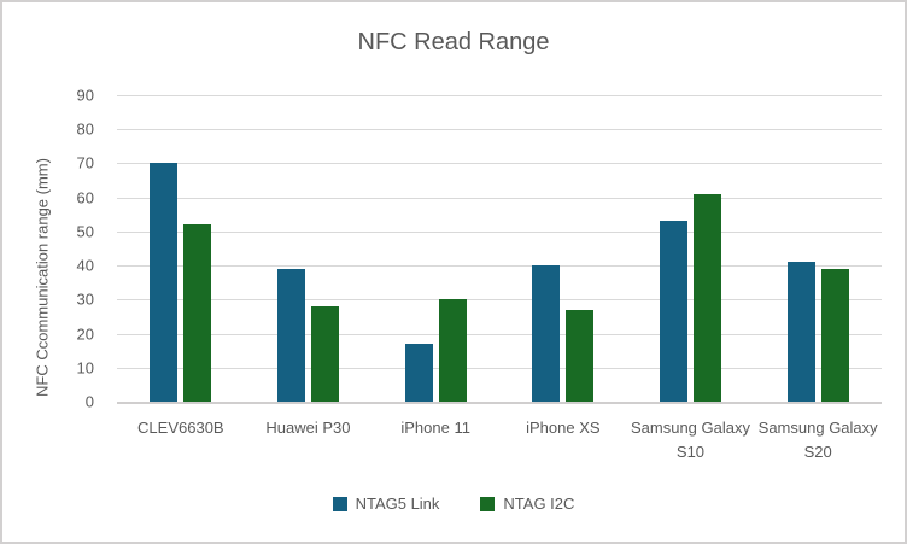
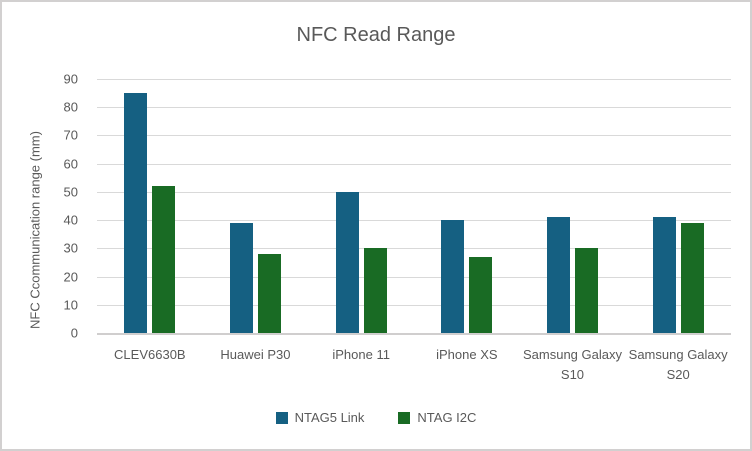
NTAG5 Link/CLEV6630B: 70 -> 85
NTAG5 Link/iPhone 11: 17 -> 50
NTAG5 Link/Samsung Galaxy S10: 53 -> 41
NTAG I2C/Samsung Galaxy S10: 61 -> 30
